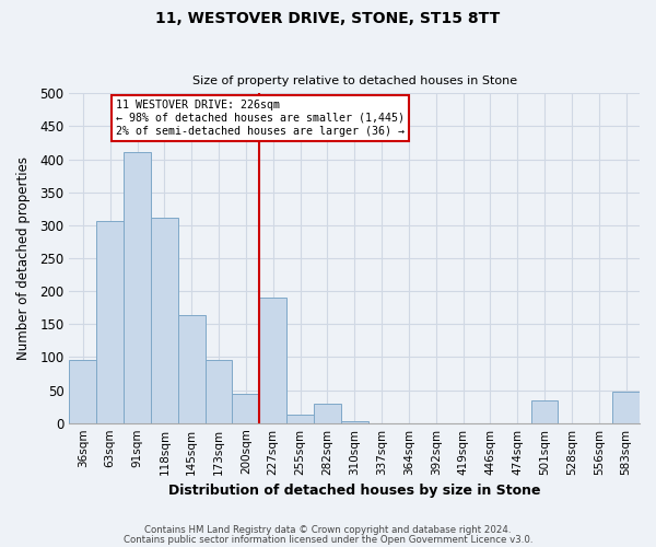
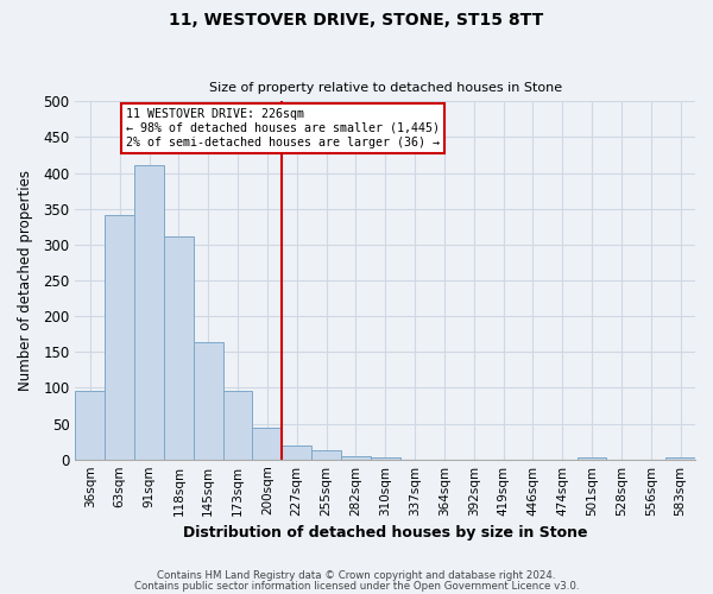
63sqm: 306 -> 341
227sqm: 190 -> 20
282sqm: 30 -> 5
501sqm: 34 -> 3
583sqm: 48 -> 3
